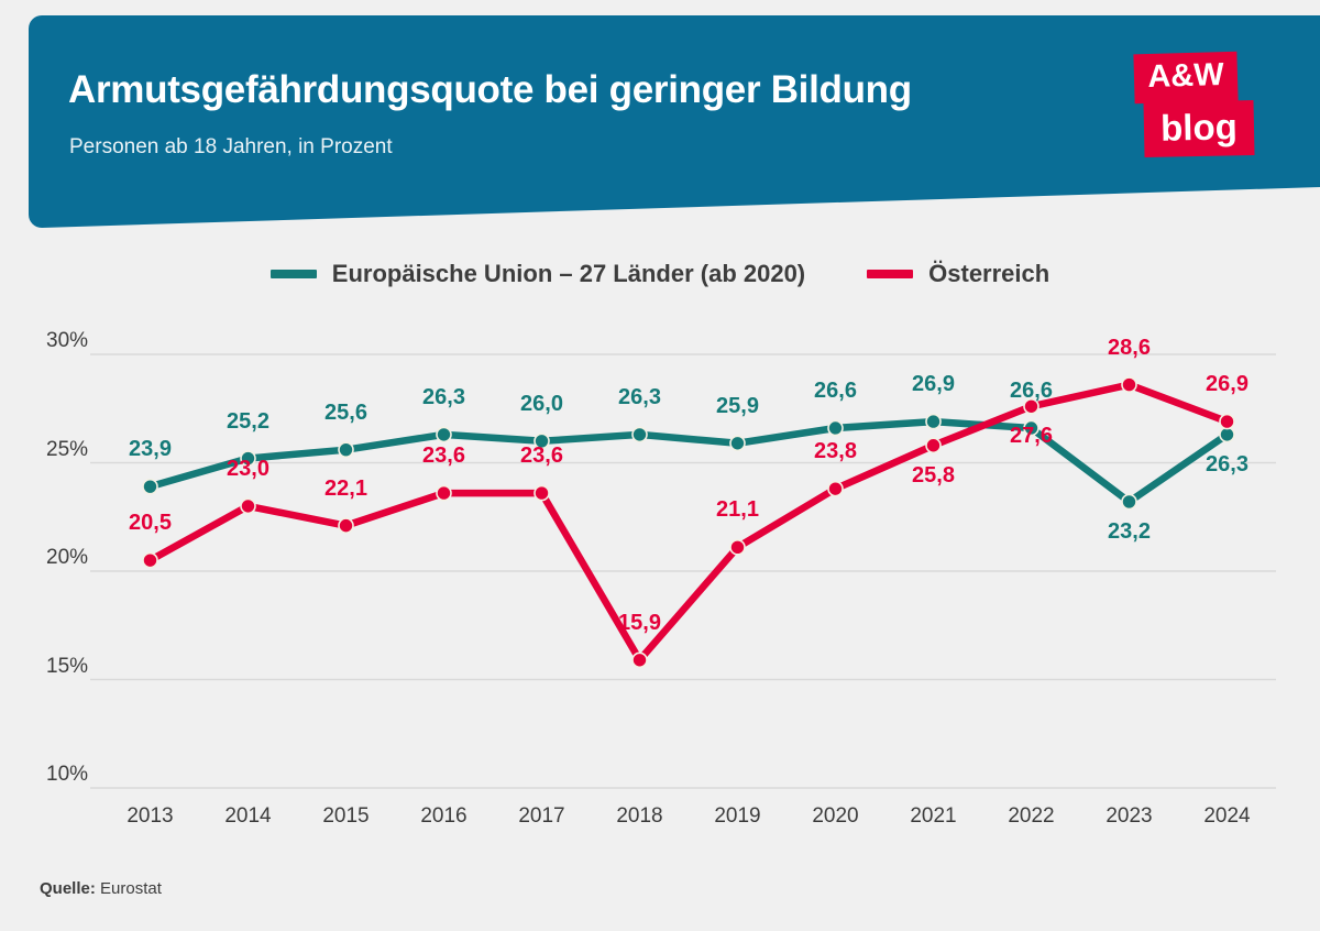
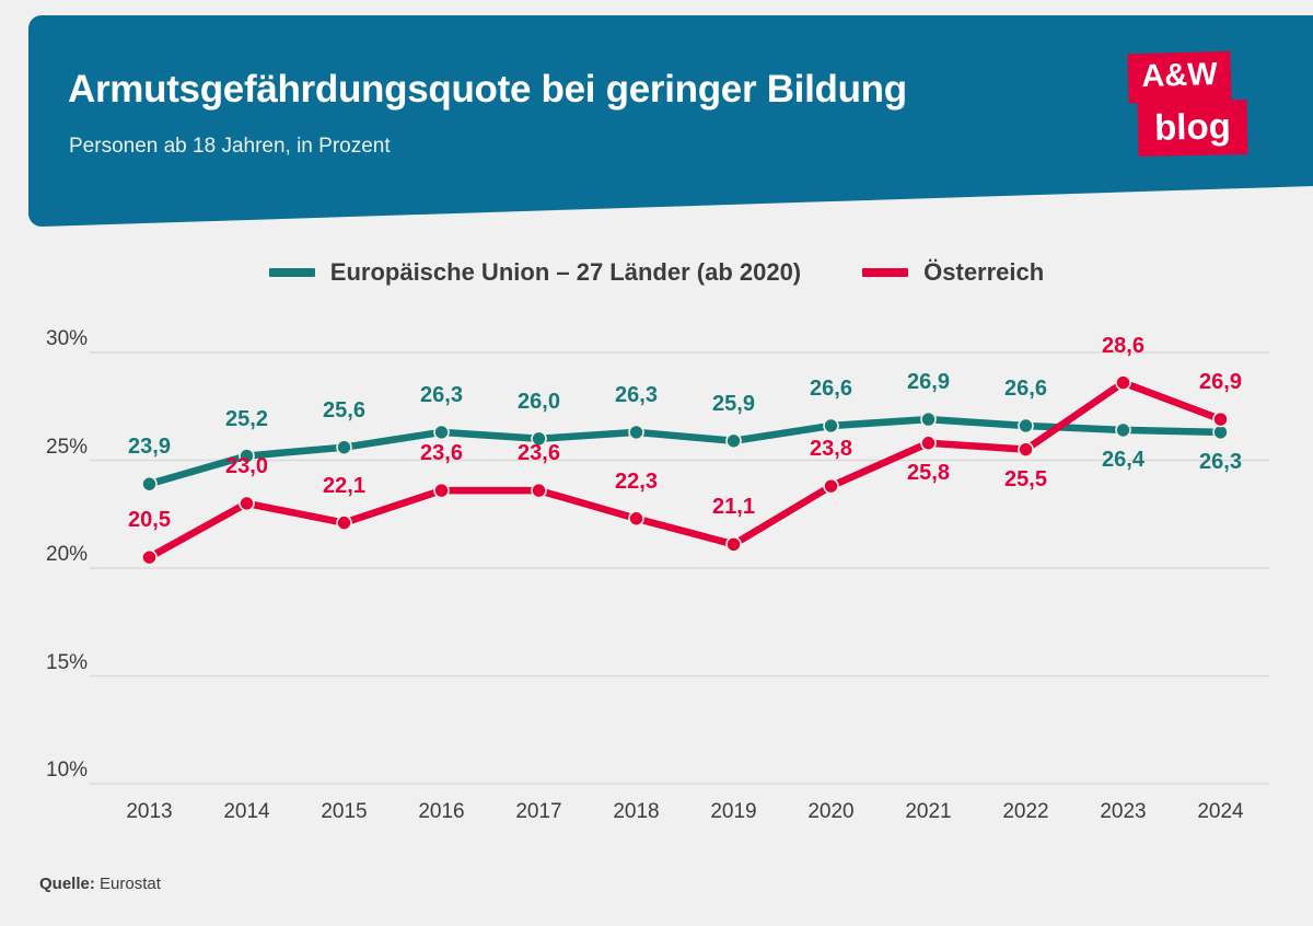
Österreich/2018: 15,9 -> 22,3
Österreich/2022: 27,6 -> 25,5
Europäische Union – 27 Länder (ab 2020)/2023: 23,2 -> 26,4
